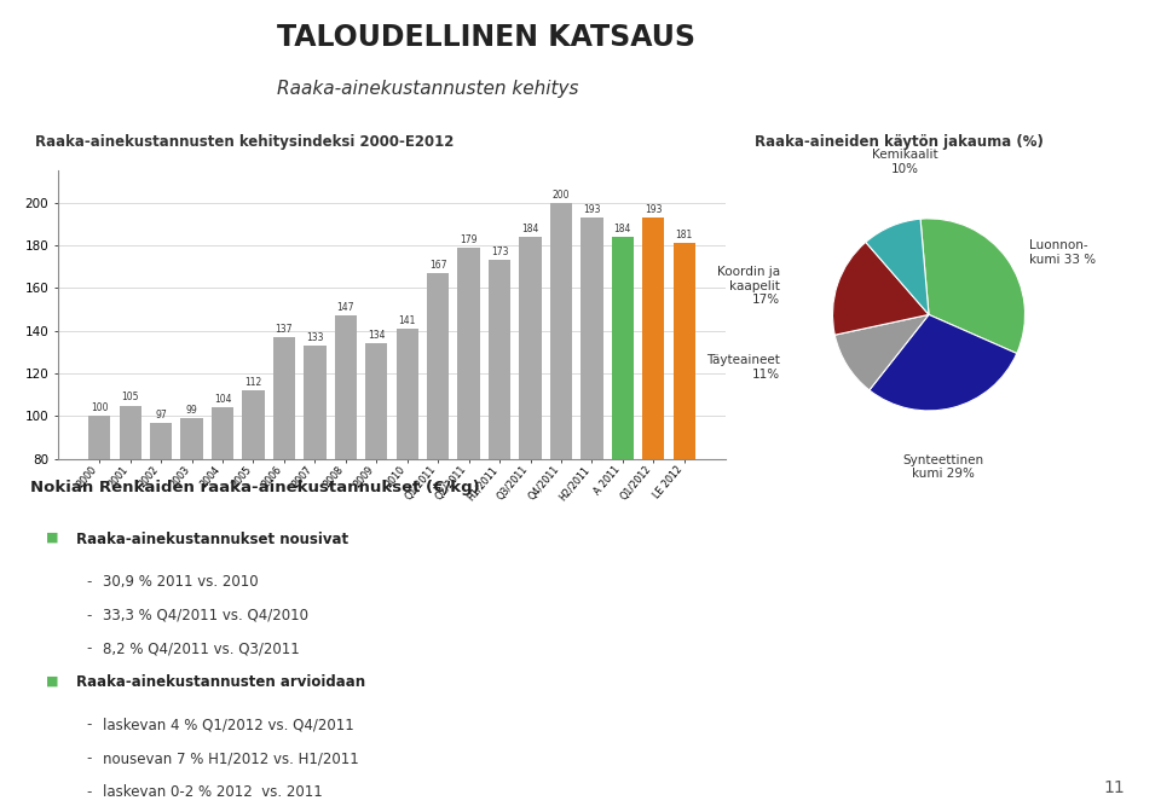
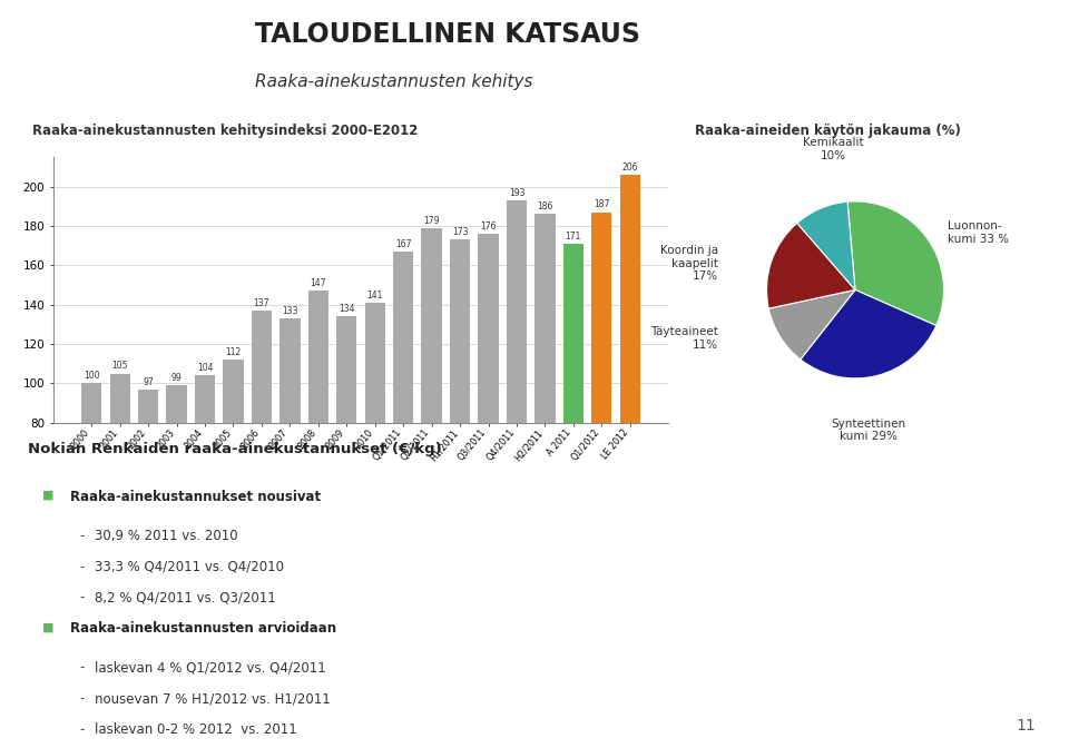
Q3/2011: 184 -> 176
Q4/2011: 200 -> 193
H2/2011: 193 -> 186
A 2011: 184 -> 171
Q1/2012: 193 -> 187
LE 2012: 181 -> 206
